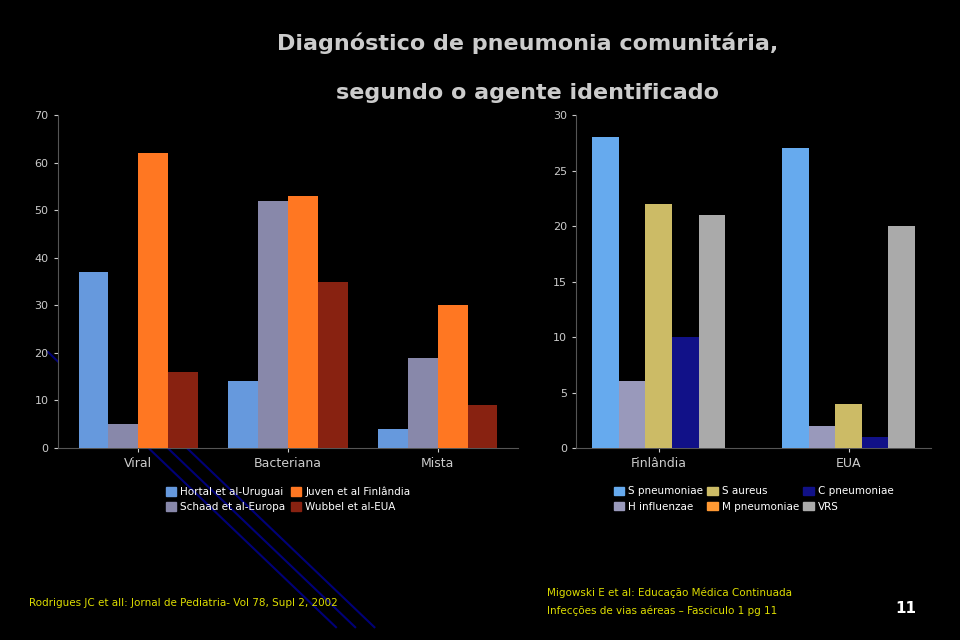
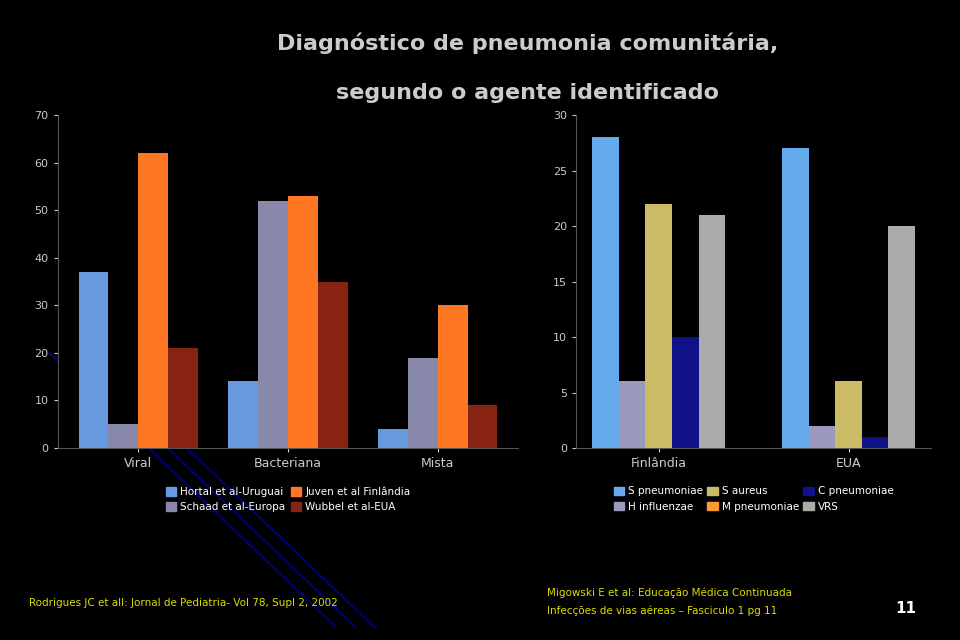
Wubbel et al-EUA/Viral: 16 -> 21
S aureus/EUA: 4 -> 6
